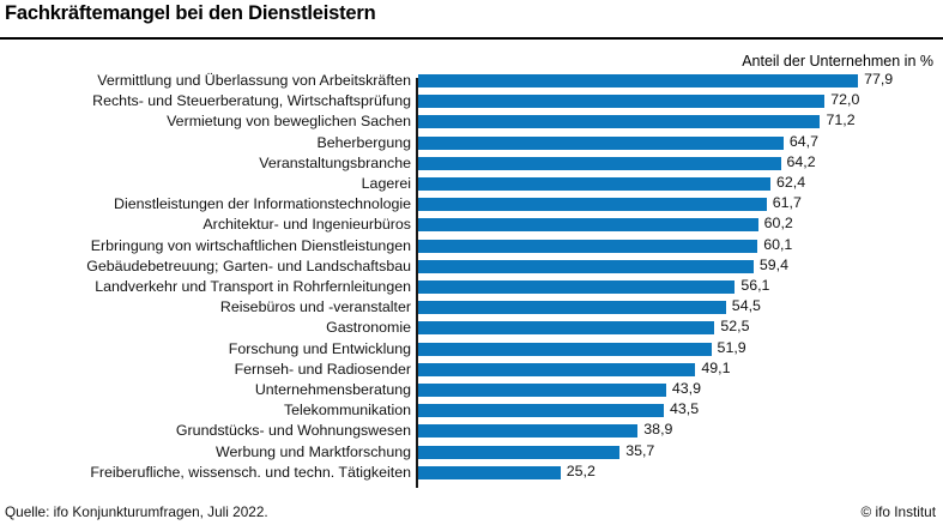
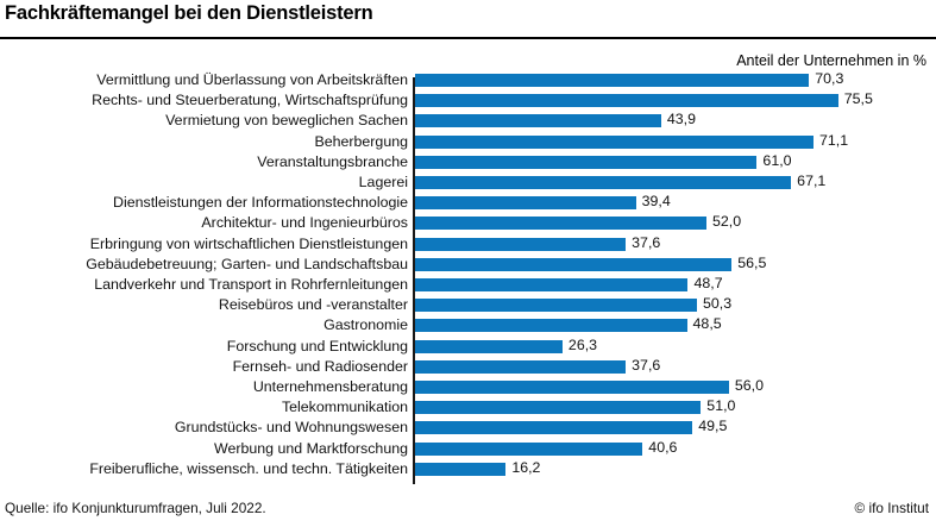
Vermittlung und Überlassung von Arbeitskräften: 77,9 -> 70,3
Rechts- und Steuerberatung, Wirtschaftsprüfung: 72,0 -> 75,5
Vermietung von beweglichen Sachen: 71,2 -> 43,9
Beherbergung: 64,7 -> 71,1
Veranstaltungsbranche: 64,2 -> 61,0
Lagerei: 62,4 -> 67,1
Dienstleistungen der Informationstechnologie: 61,7 -> 39,4
Architektur- und Ingenieurbüros: 60,2 -> 52,0
Erbringung von wirtschaftlichen Dienstleistungen: 60,1 -> 37,6
Gebäudebetreuung; Garten- und Landschaftsbau: 59,4 -> 56,5
Landverkehr und Transport in Rohrfernleitungen: 56,1 -> 48,7
Reisebüros und -veranstalter: 54,5 -> 50,3
Gastronomie: 52,5 -> 48,5
Forschung und Entwicklung: 51,9 -> 26,3
Fernseh- und Radiosender: 49,1 -> 37,6
Unternehmensberatung: 43,9 -> 56,0
Telekommunikation: 43,5 -> 51,0
Grundstücks- und Wohnungswesen: 38,9 -> 49,5
Werbung und Marktforschung: 35,7 -> 40,6
Freiberufliche, wissensch. und techn. Tätigkeiten: 25,2 -> 16,2
